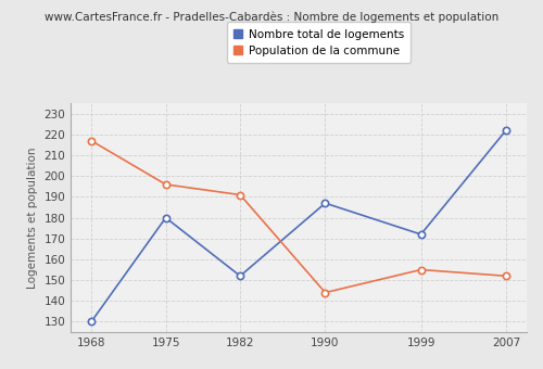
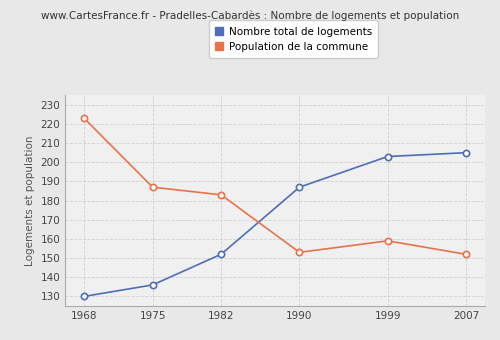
Population de la commune/1968: 217 -> 223
Nombre total de logements/1975: 180 -> 136
Population de la commune/1975: 196 -> 187
Population de la commune/1982: 191 -> 183
Population de la commune/1990: 144 -> 153
Nombre total de logements/1999: 172 -> 203
Population de la commune/1999: 155 -> 159
Nombre total de logements/2007: 222 -> 205
